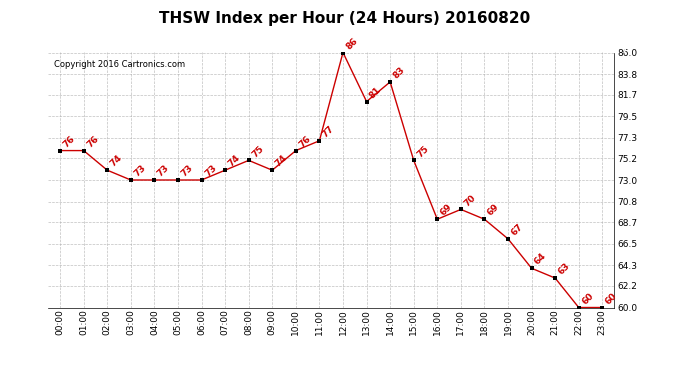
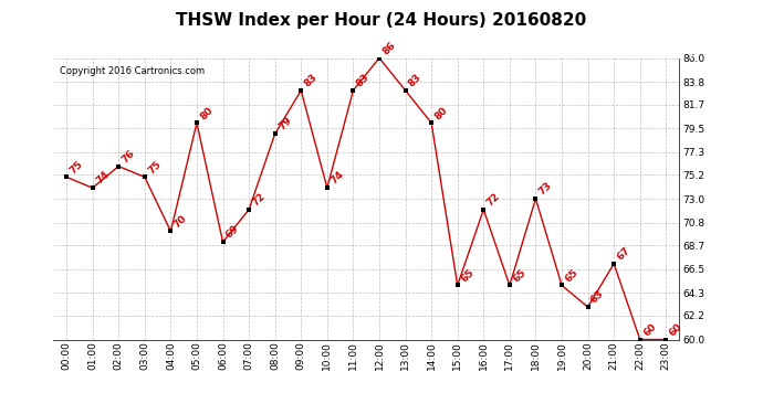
00:00: 76 -> 75
01:00: 76 -> 74
02:00: 74 -> 76
03:00: 73 -> 75
04:00: 73 -> 70
05:00: 73 -> 80
06:00: 73 -> 69
07:00: 74 -> 72
08:00: 75 -> 79
09:00: 74 -> 83
10:00: 76 -> 74
11:00: 77 -> 83
13:00: 81 -> 83
14:00: 83 -> 80
15:00: 75 -> 65
16:00: 69 -> 72
17:00: 70 -> 65
18:00: 69 -> 73
19:00: 67 -> 65
20:00: 64 -> 63
21:00: 63 -> 67
